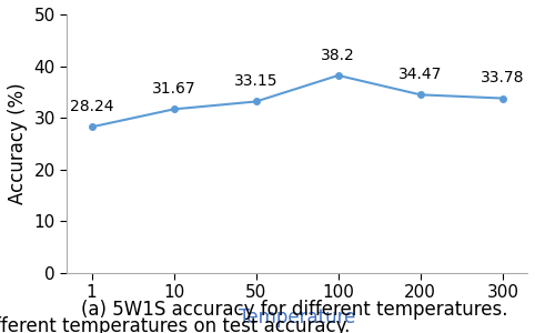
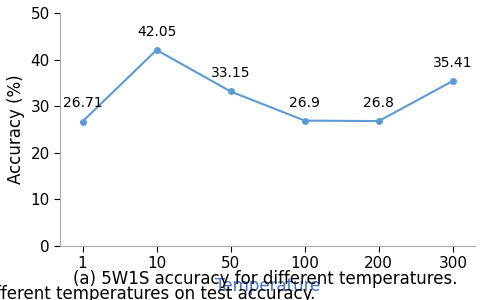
1: 28.24 -> 26.71
10: 31.67 -> 42.05
100: 38.2 -> 26.9
200: 34.47 -> 26.8
300: 33.78 -> 35.41
